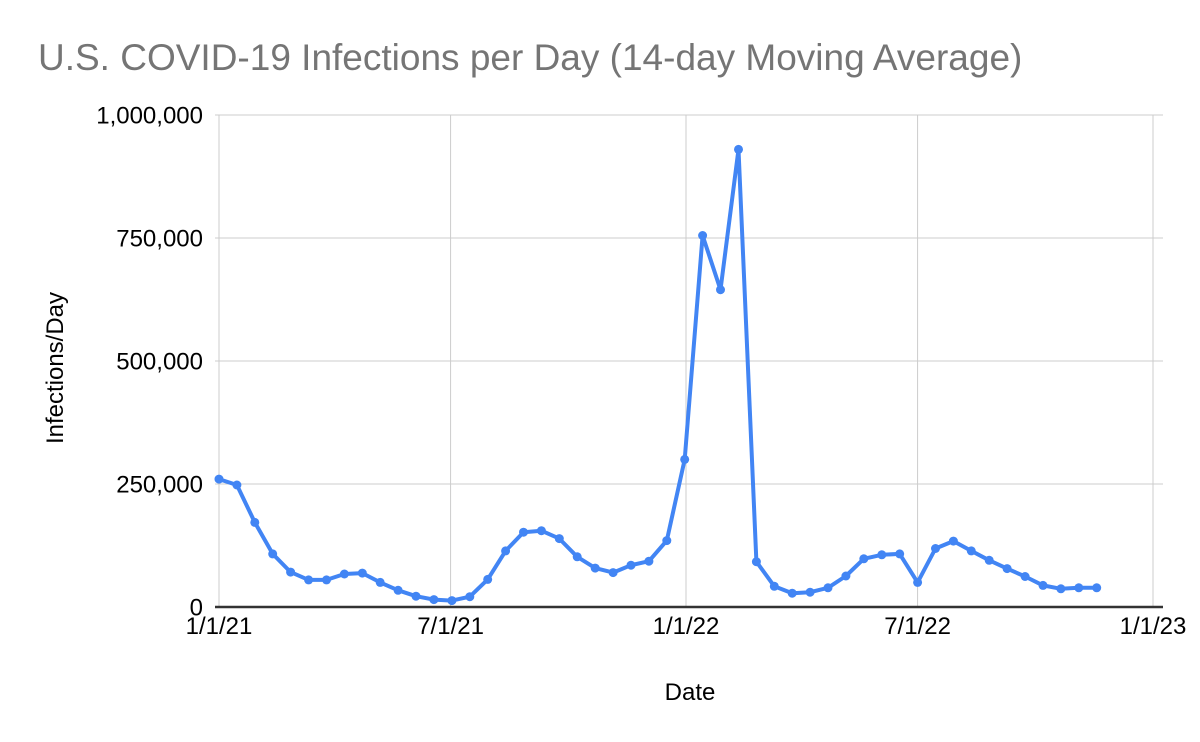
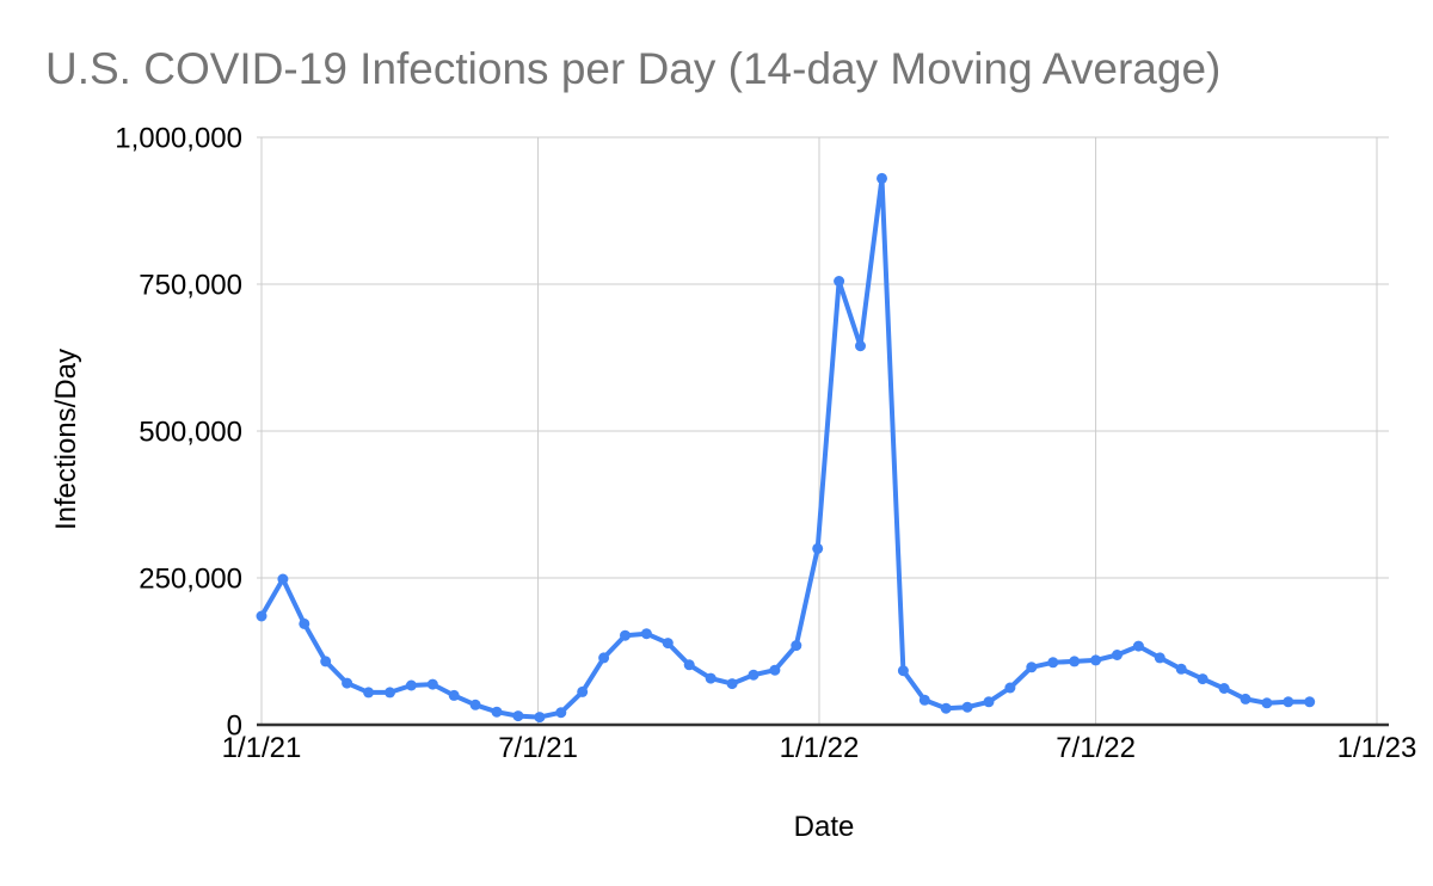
1/1/21: 260000 -> 180000
7/1/22: 50000 -> 110000
